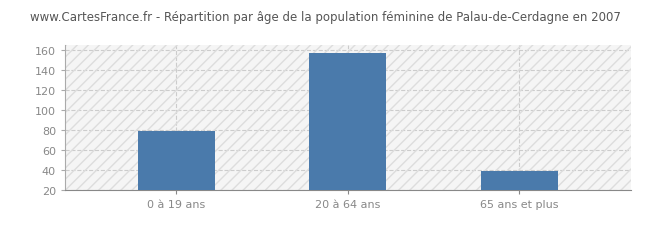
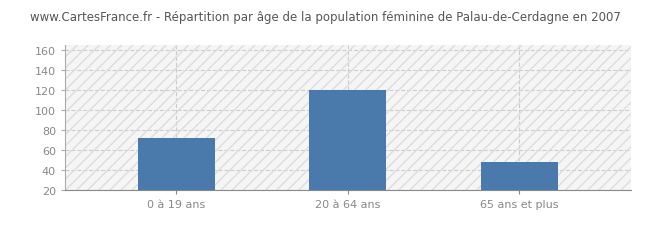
0 à 19 ans: 79 -> 72
20 à 64 ans: 157 -> 120
65 ans et plus: 39 -> 48
